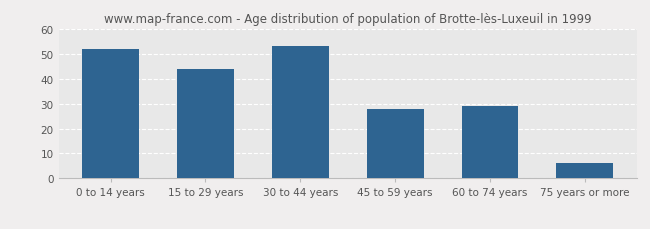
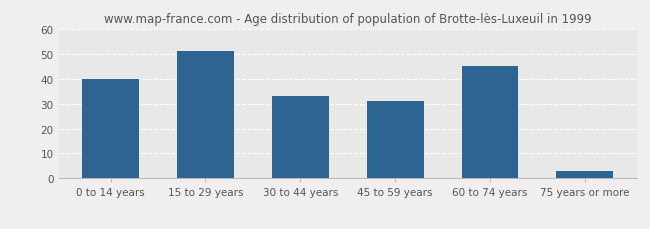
0 to 14 years: 52 -> 40
15 to 29 years: 44 -> 51
30 to 44 years: 53 -> 33
45 to 59 years: 28 -> 31
60 to 74 years: 29 -> 45
75 years or more: 6 -> 3
